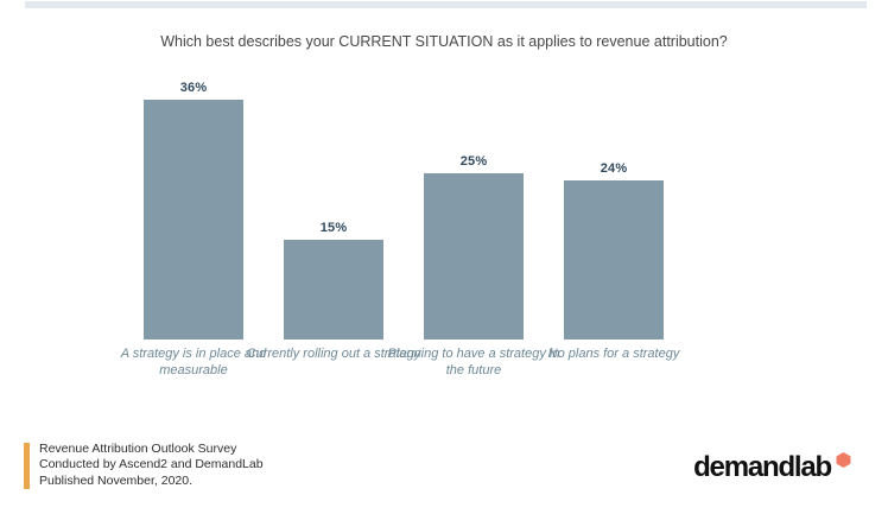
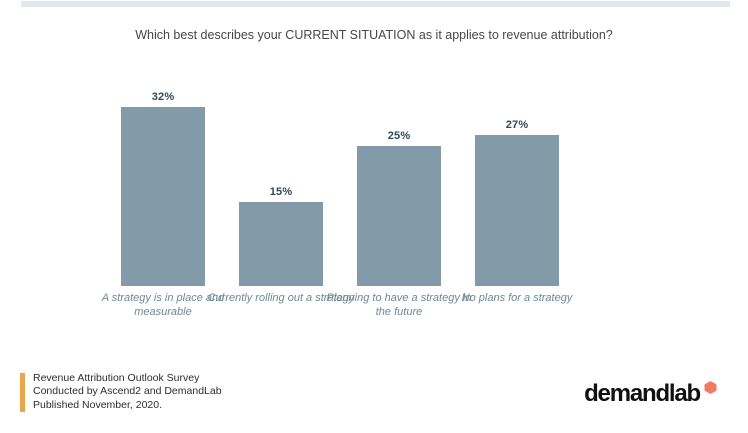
A strategy is in place and measurable: 36% -> 32%
No plans for a strategy: 24% -> 27%
